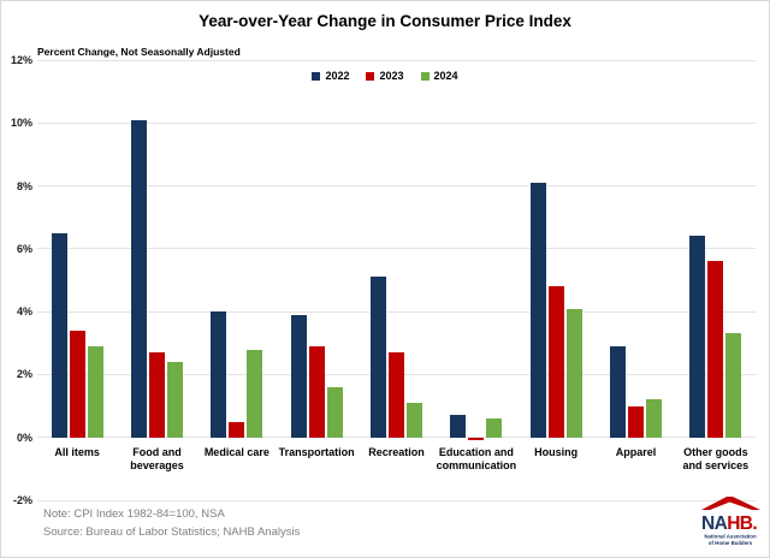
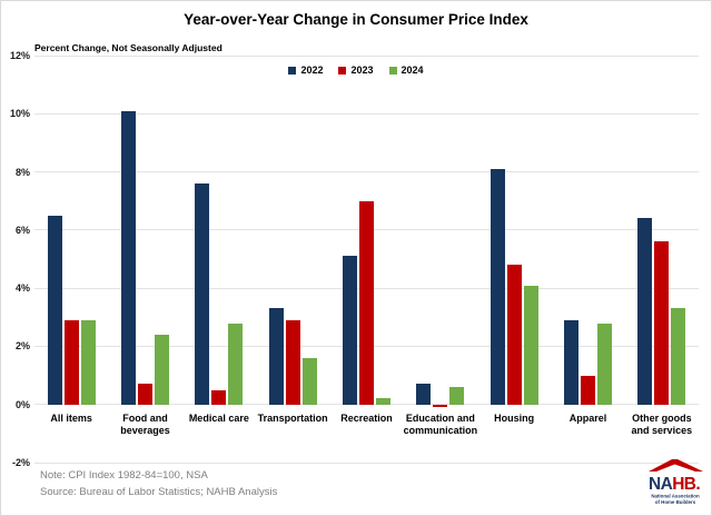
2023/All items: 3.4% -> 2.9%
2023/Food and beverages: 2.7% -> 0.7%
2022/Medical care: 4.0% -> 7.6%
2022/Transportation: 3.9% -> 3.3%
2023/Recreation: 2.7% -> 7.0%
2024/Recreation: 1.1% -> 0.2%
2024/Apparel: 1.2% -> 2.8%
